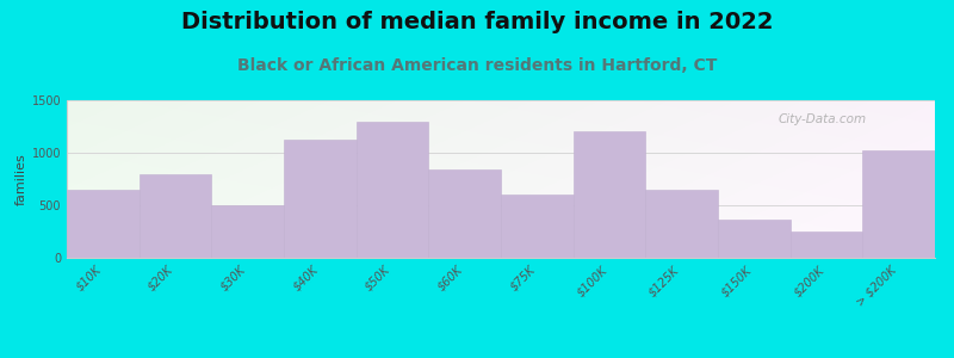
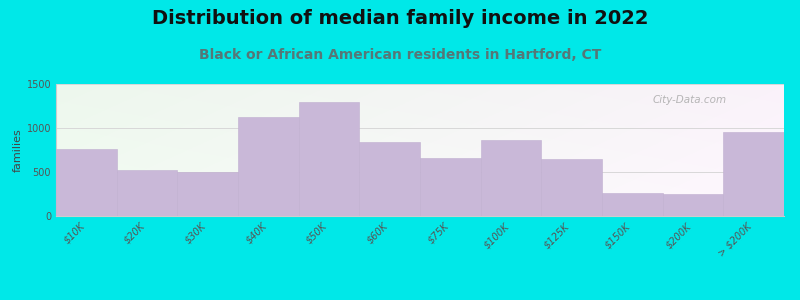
$10K: 650 -> 760
$20K: 790 -> 520
$75K: 600 -> 660
$100K: 1200 -> 860
$150K: 360 -> 260
> $200K: 1020 -> 960
